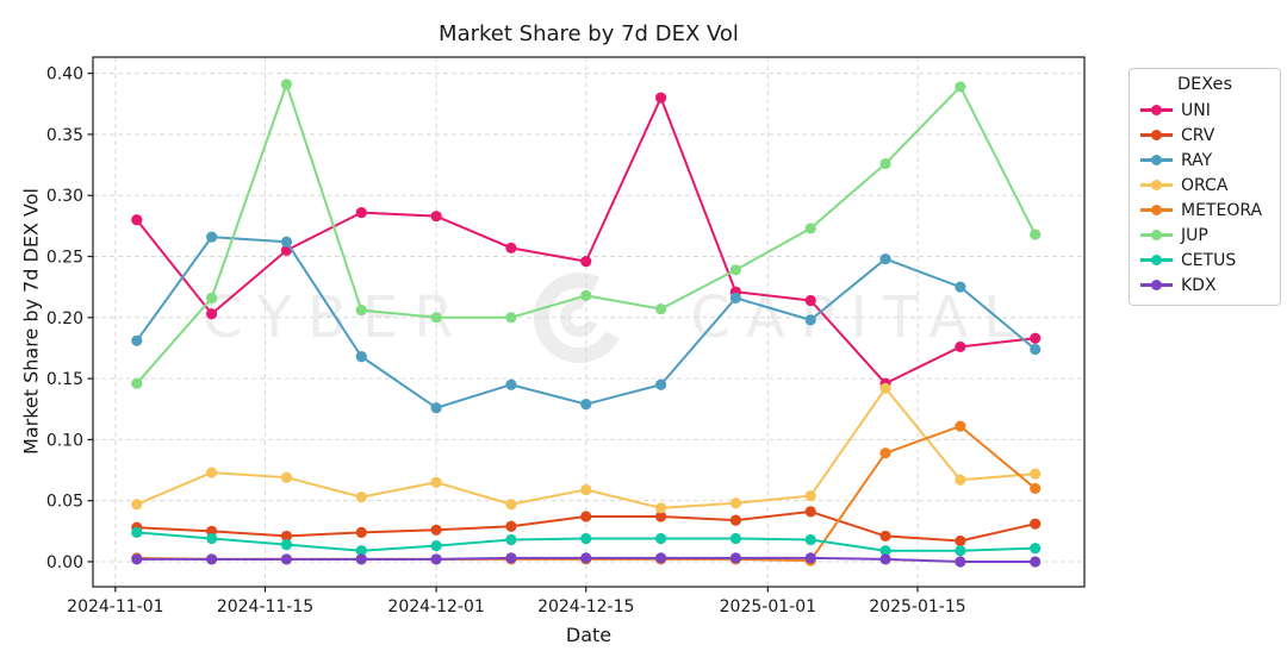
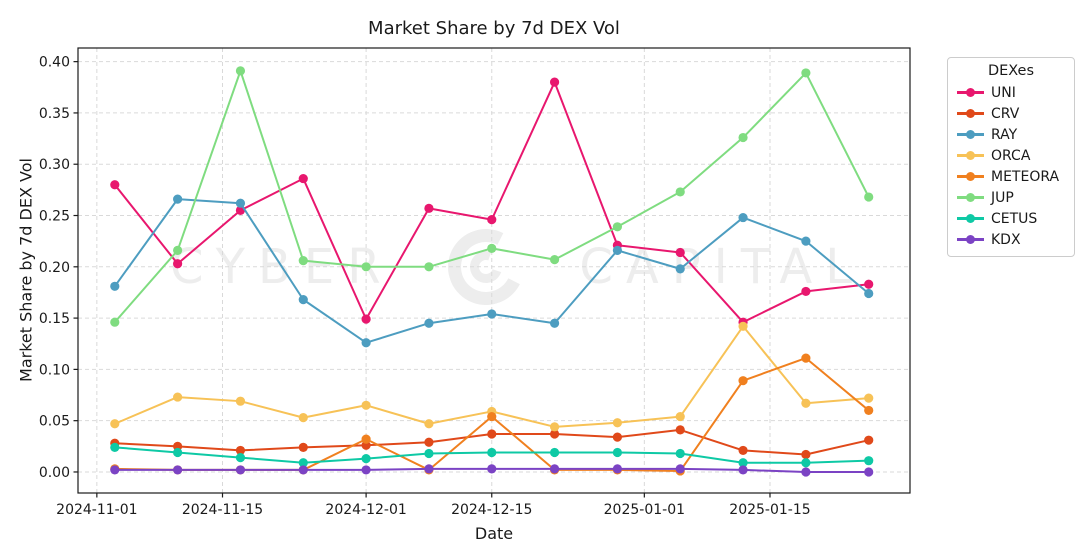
UNI/2024-12-01: 0.283 -> 0.149
METEORA/2024-12-01: 0.002 -> 0.032
RAY/2024-12-15: 0.129 -> 0.154
METEORA/2024-12-15: 0.002 -> 0.054
